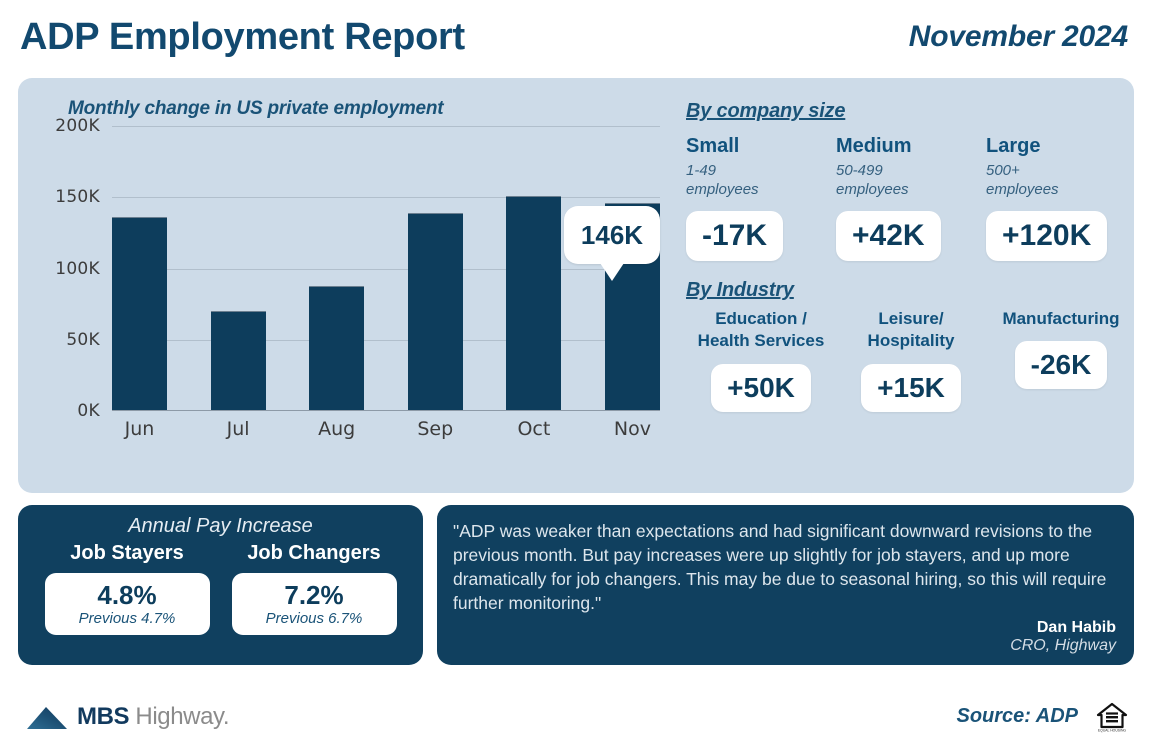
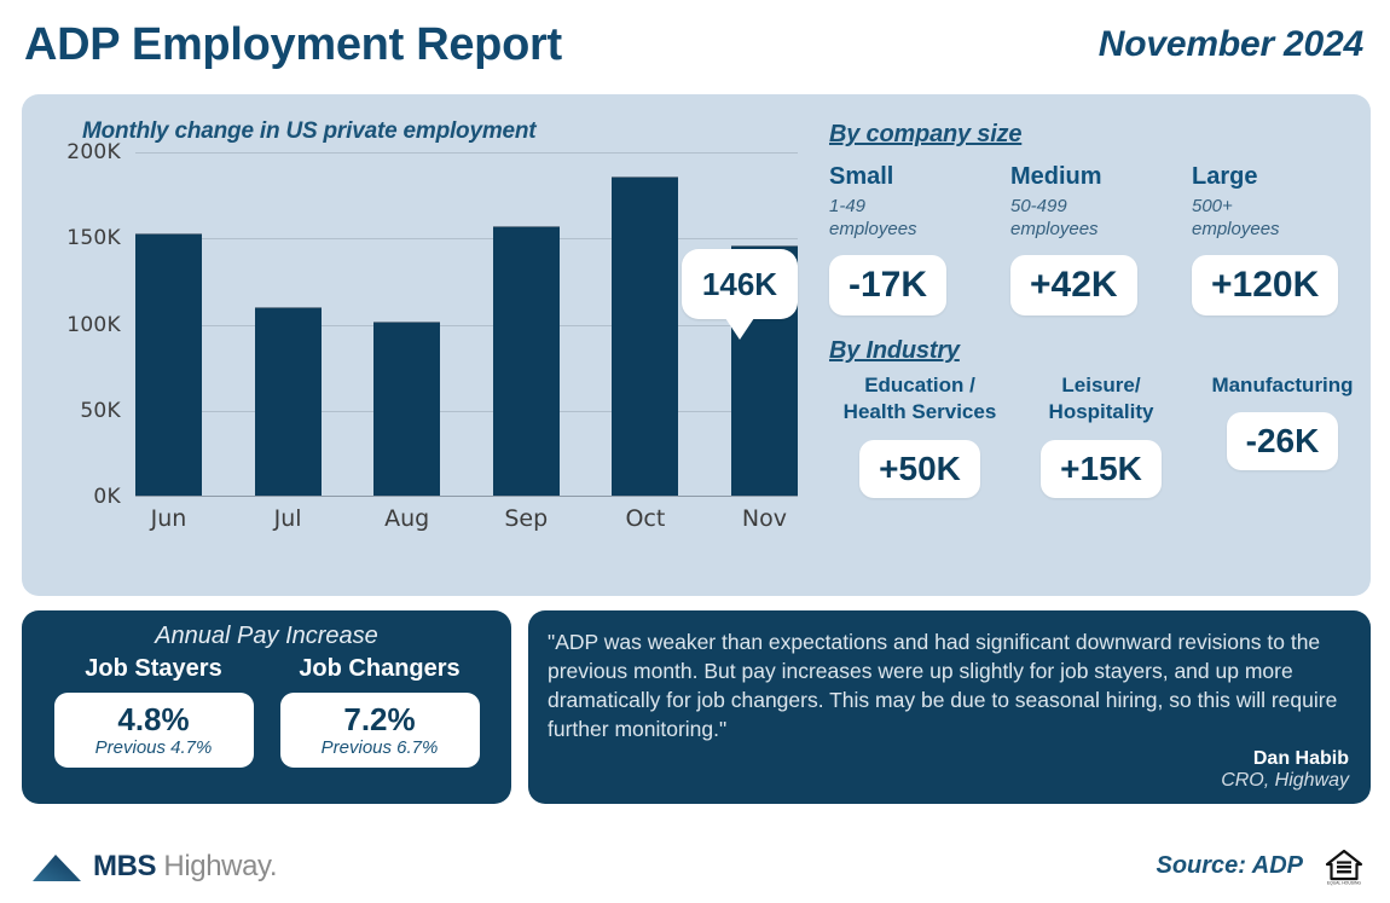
Jun: 136K -> 153K
Jul: 70K -> 110K
Aug: 88K -> 102K
Sep: 139K -> 157K
Oct: 151K -> 186K
